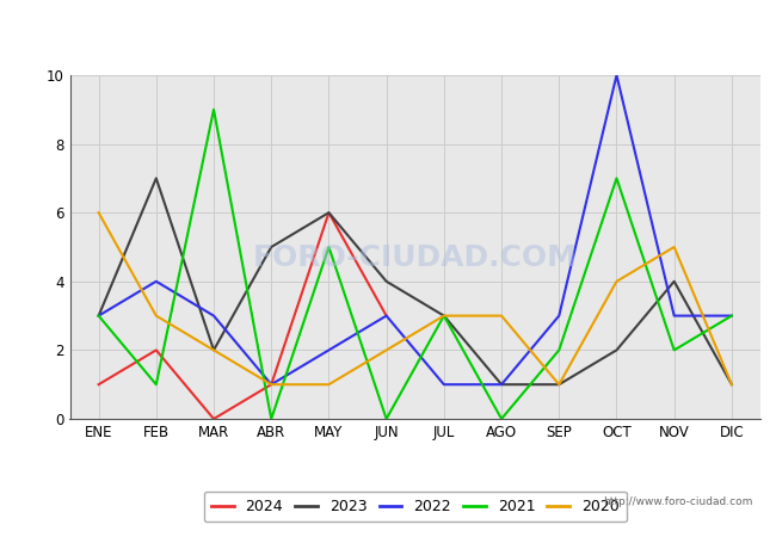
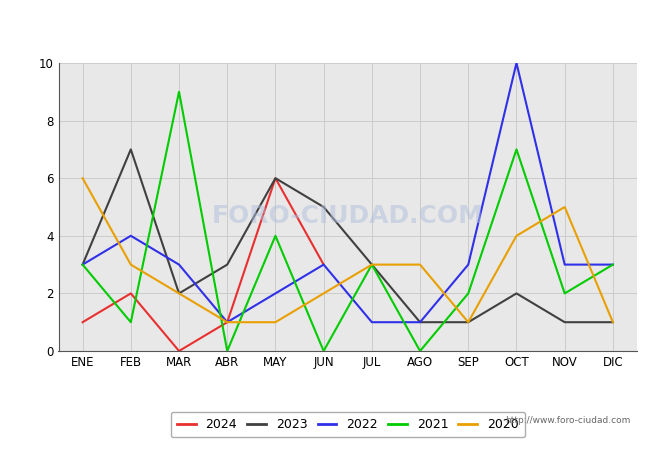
2023/ABR: 5 -> 3
2021/MAY: 5 -> 4
2023/JUN: 4 -> 5
2023/NOV: 4 -> 1
